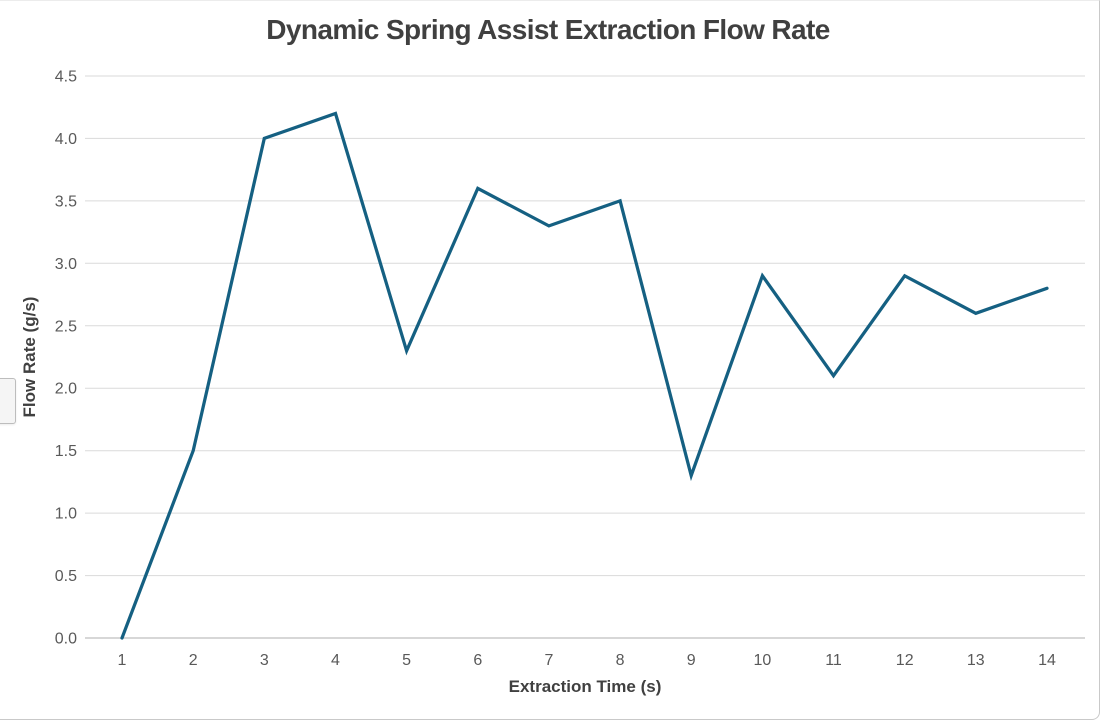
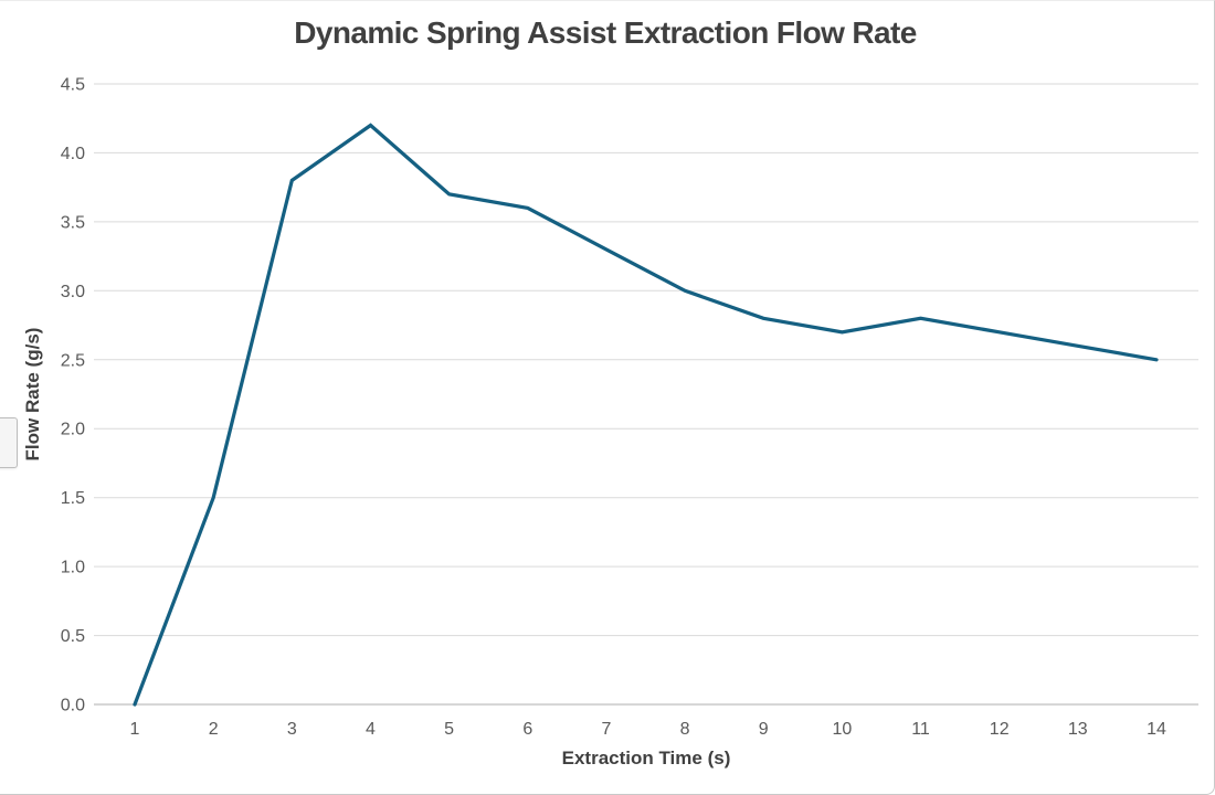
3: 4.0 -> 3.8
5: 2.3 -> 3.7
8: 3.5 -> 3.0
9: 1.3 -> 2.8
10: 2.9 -> 2.7
11: 2.1 -> 2.8
12: 2.9 -> 2.7
14: 2.8 -> 2.5
